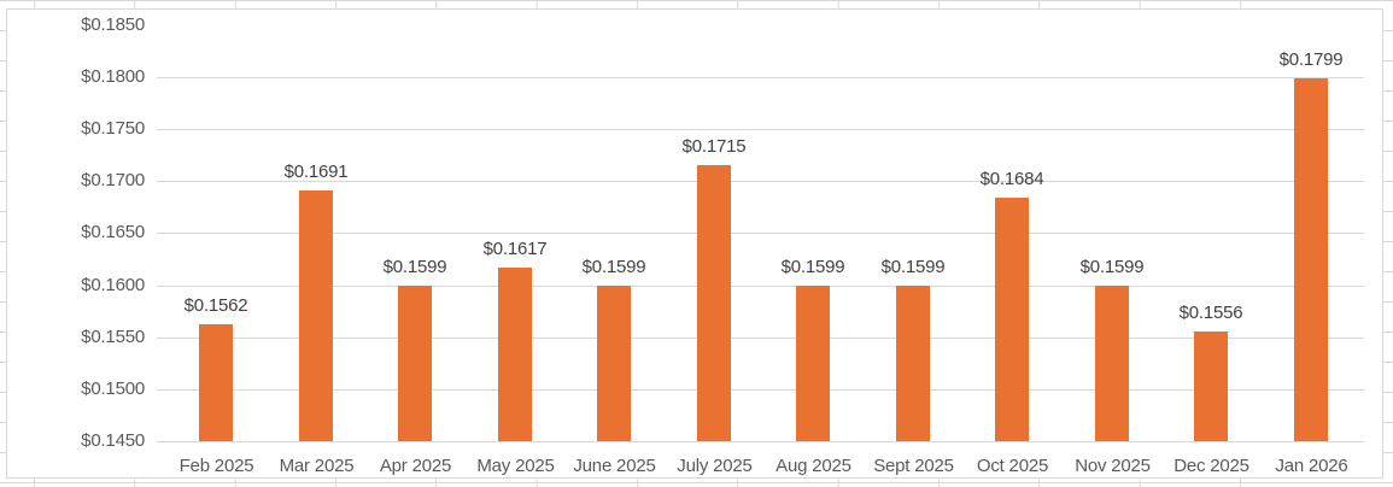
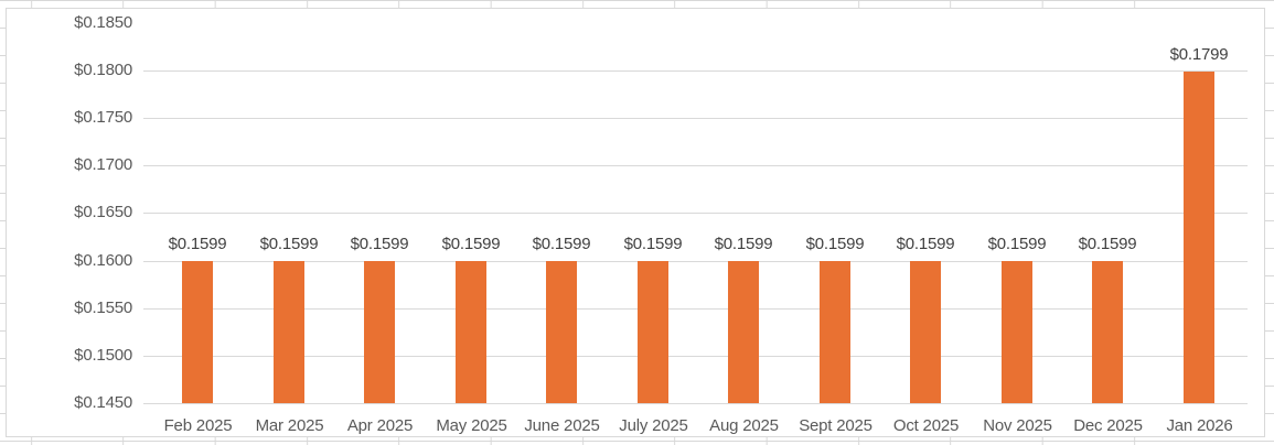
Feb 2025: $0.1562 -> $0.1599
Mar 2025: $0.1691 -> $0.1599
May 2025: $0.1617 -> $0.1599
July 2025: $0.1715 -> $0.1599
Oct 2025: $0.1684 -> $0.1599
Dec 2025: $0.1556 -> $0.1599
